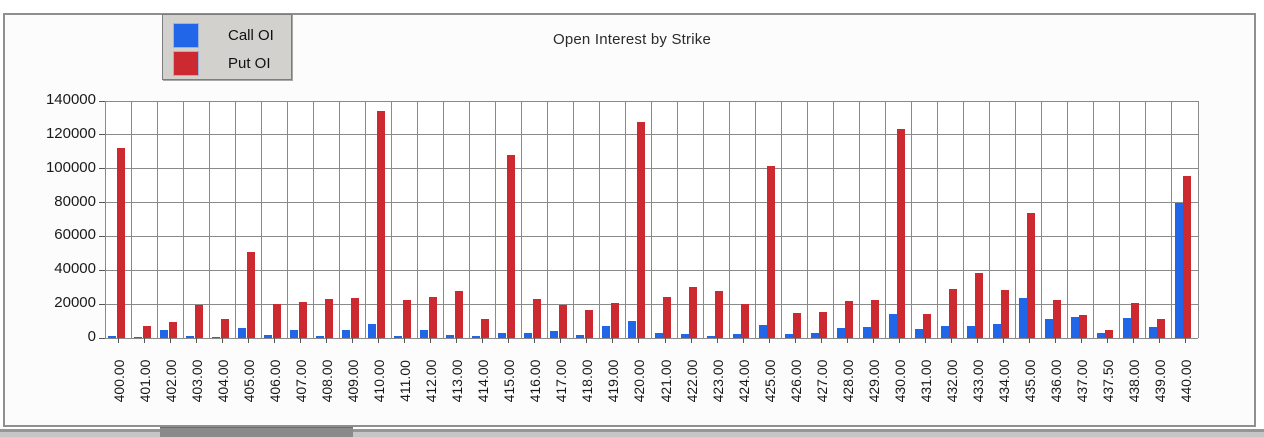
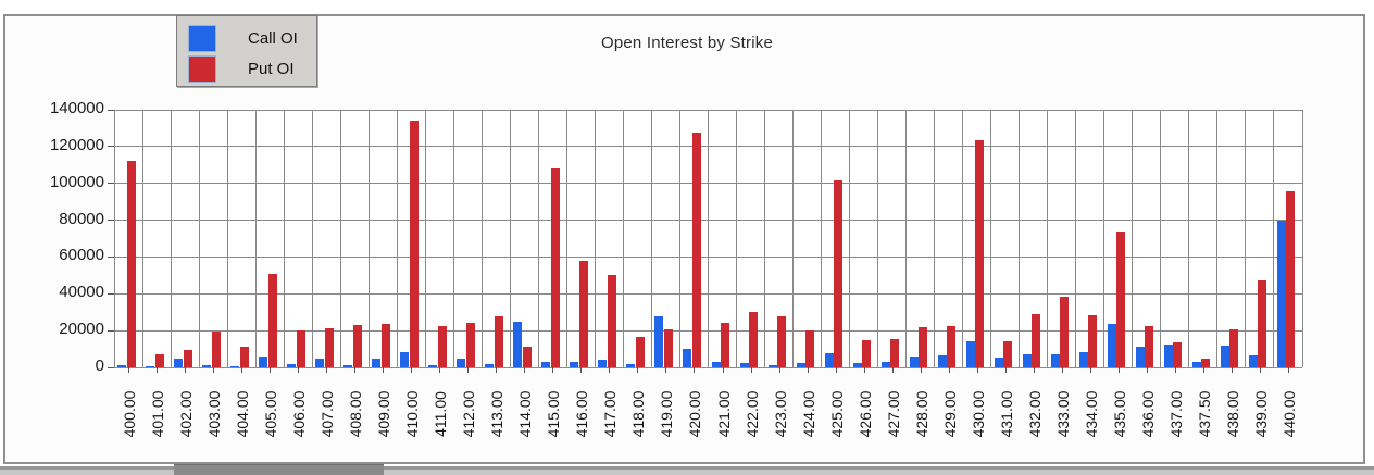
Call OI/414.00: 1000 -> 25000
Put OI/416.00: 23000 -> 58000
Put OI/417.00: 20000 -> 50000
Call OI/419.00: 7000 -> 28000
Put OI/439.00: 11000 -> 47000
